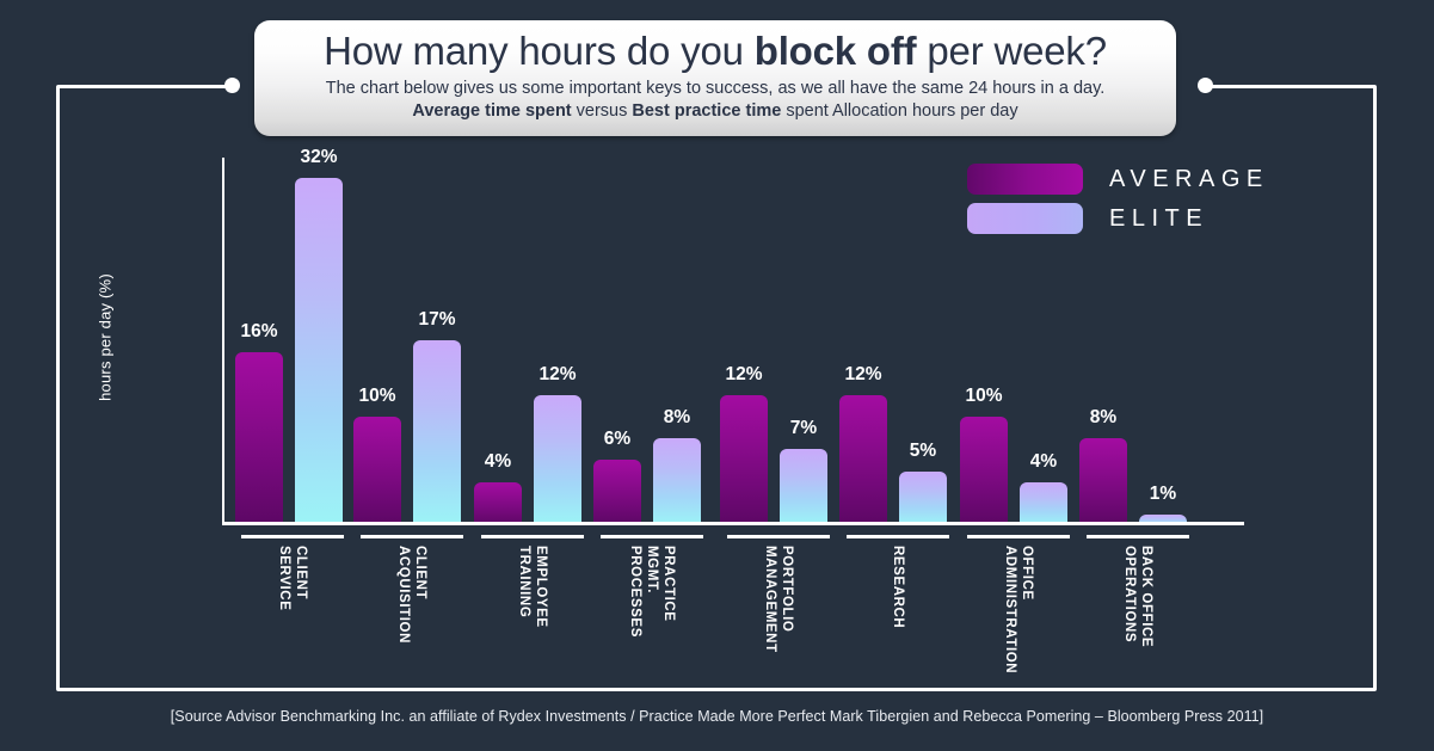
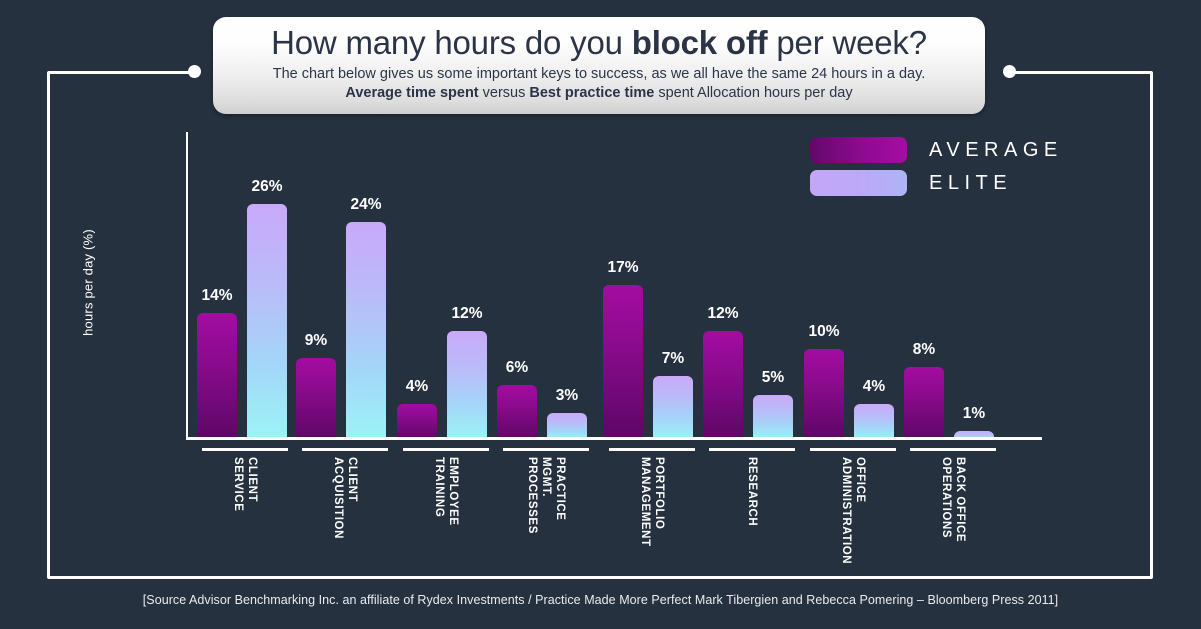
AVERAGE/CLIENT SERVICE: 16% -> 14%
ELITE/CLIENT SERVICE: 32% -> 26%
AVERAGE/CLIENT ACQUISITION: 10% -> 9%
ELITE/CLIENT ACQUISITION: 17% -> 24%
ELITE/PRACTICE MGMT. PROCESSES: 8% -> 3%
AVERAGE/PORTFOLIO MANAGEMENT: 12% -> 17%
